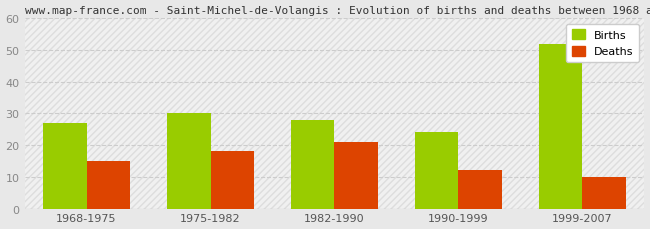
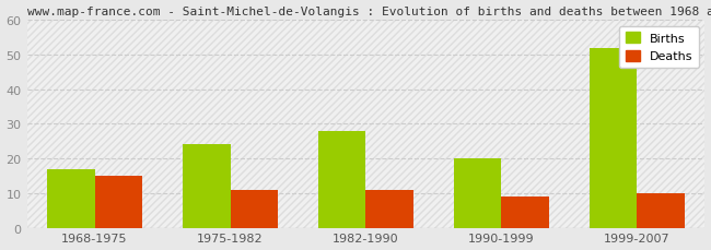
Births/1968-1975: 27 -> 17
Births/1975-1982: 30 -> 24
Deaths/1975-1982: 18 -> 11
Deaths/1982-1990: 21 -> 11
Births/1990-1999: 24 -> 20
Deaths/1990-1999: 12 -> 9
